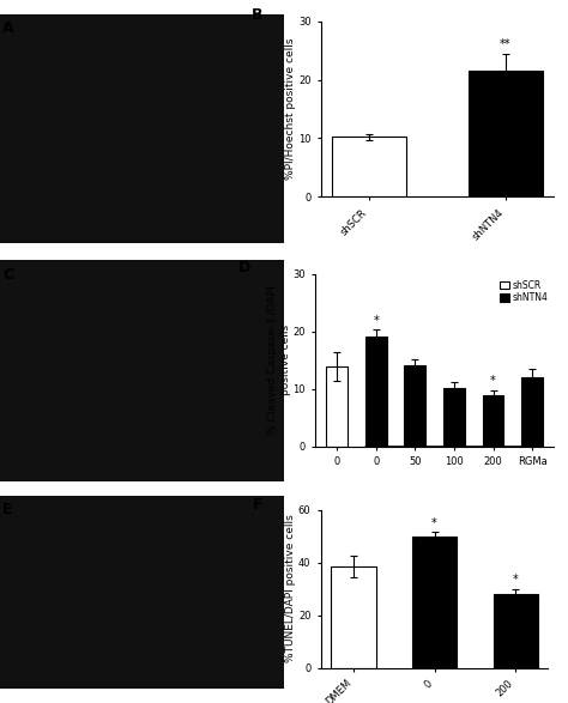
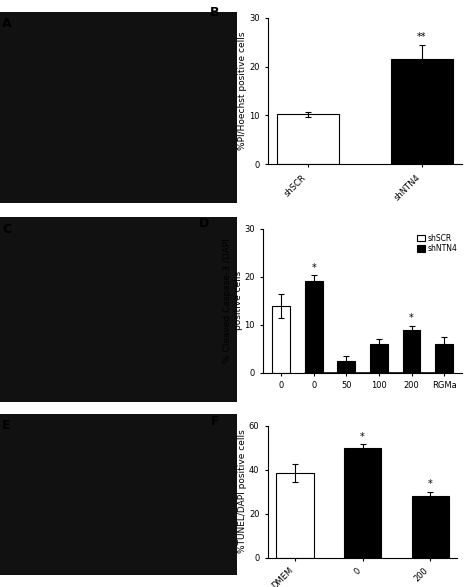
shNTN4/50: 14.2 -> 2.5
shNTN4/100: 10.2 -> 6.0
shNTN4/RGMa: 12.0 -> 6.0
